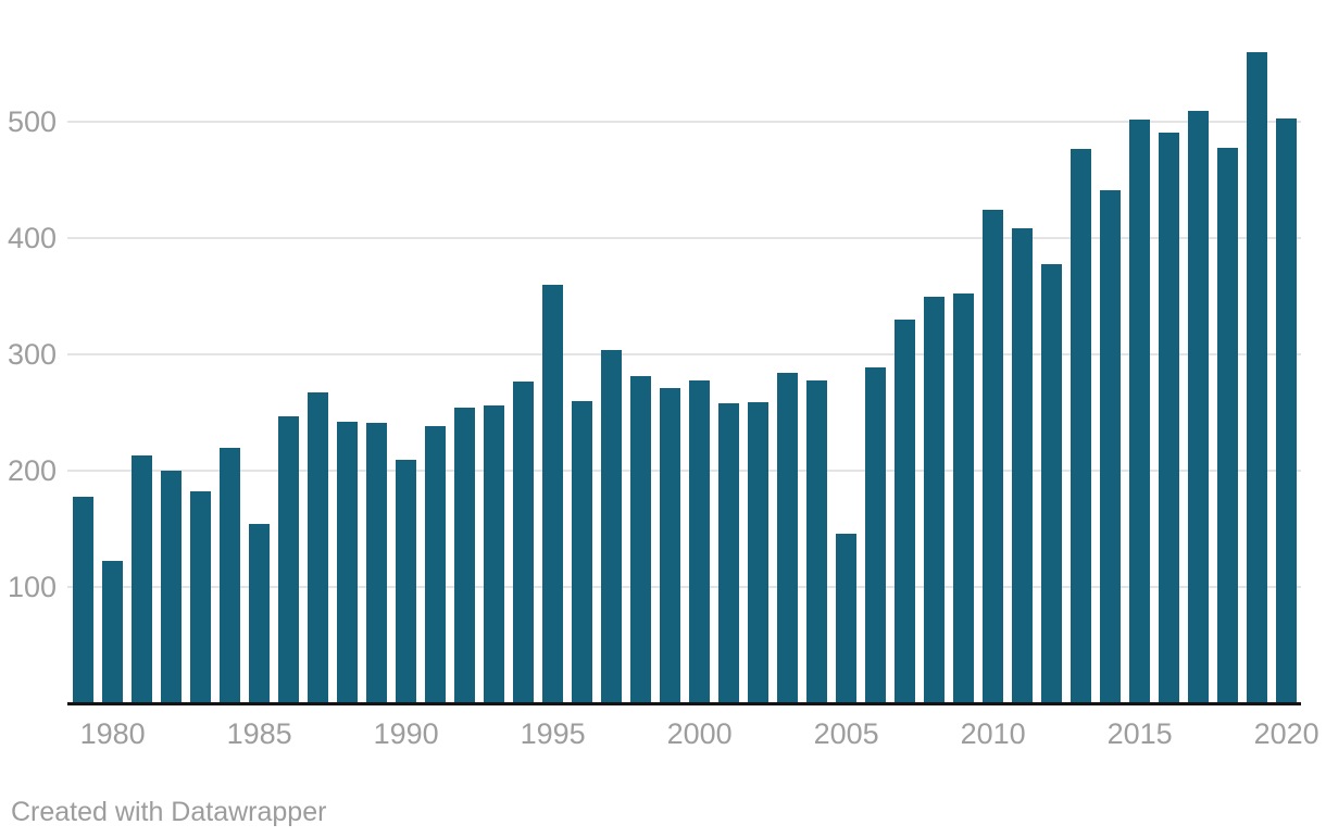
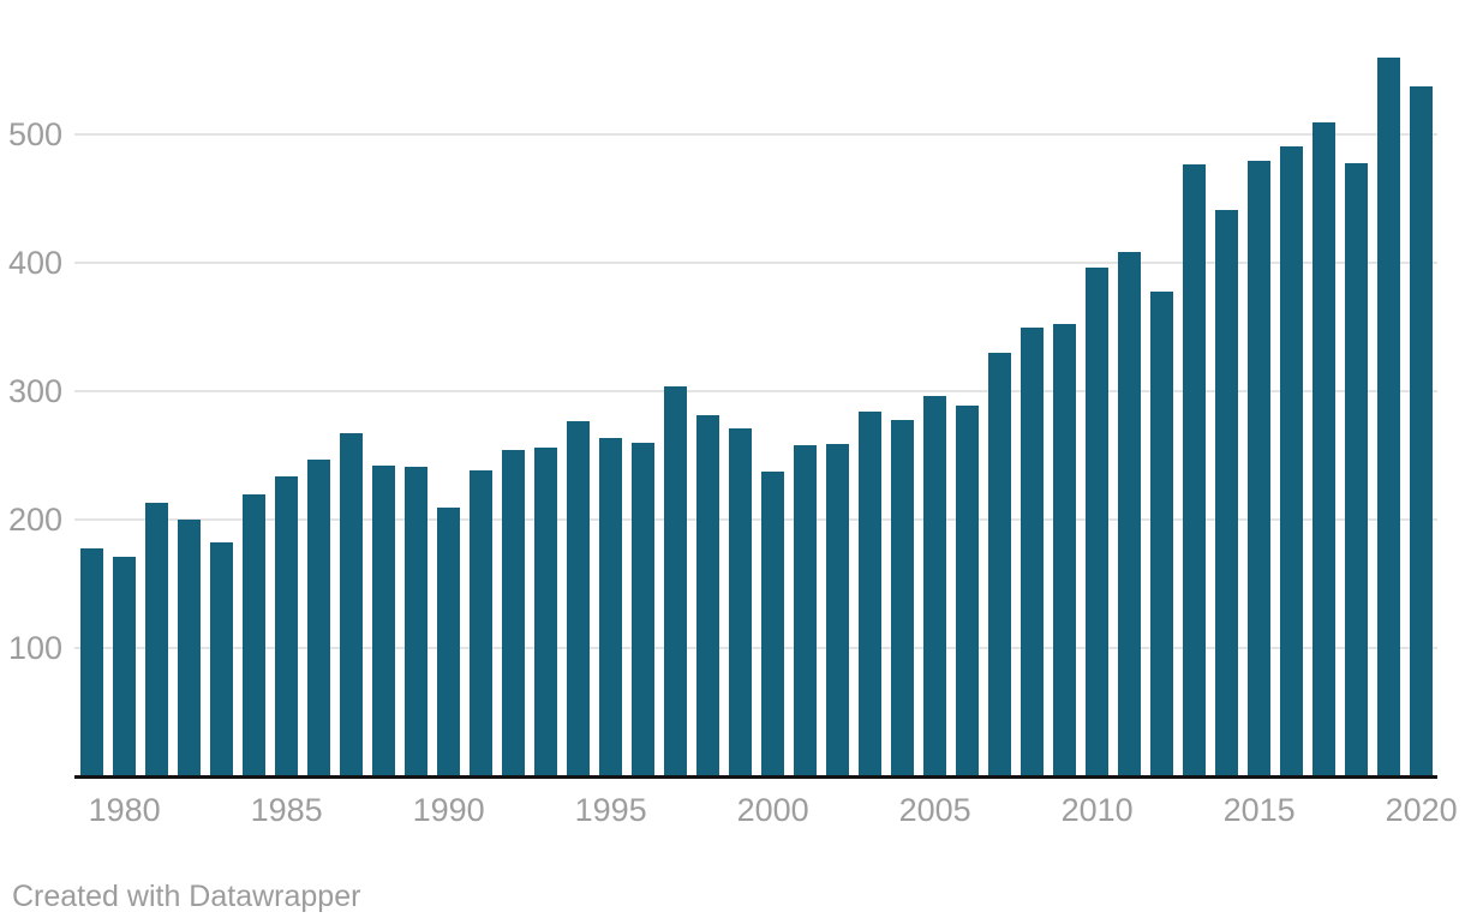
1980: 122 -> 171
1985: 154 -> 234
1995: 360 -> 264
2000: 278 -> 237
2005: 146 -> 296
2010: 424 -> 396
2015: 502 -> 479
2020: 503 -> 537
